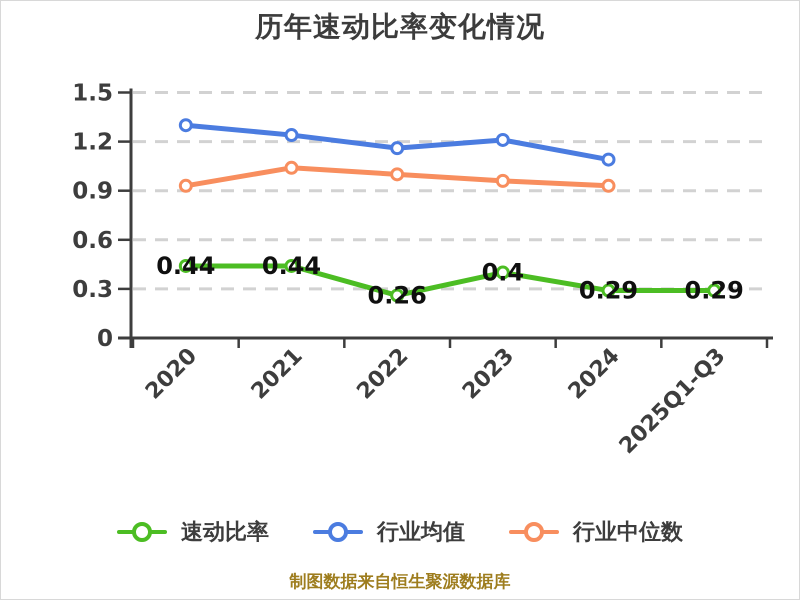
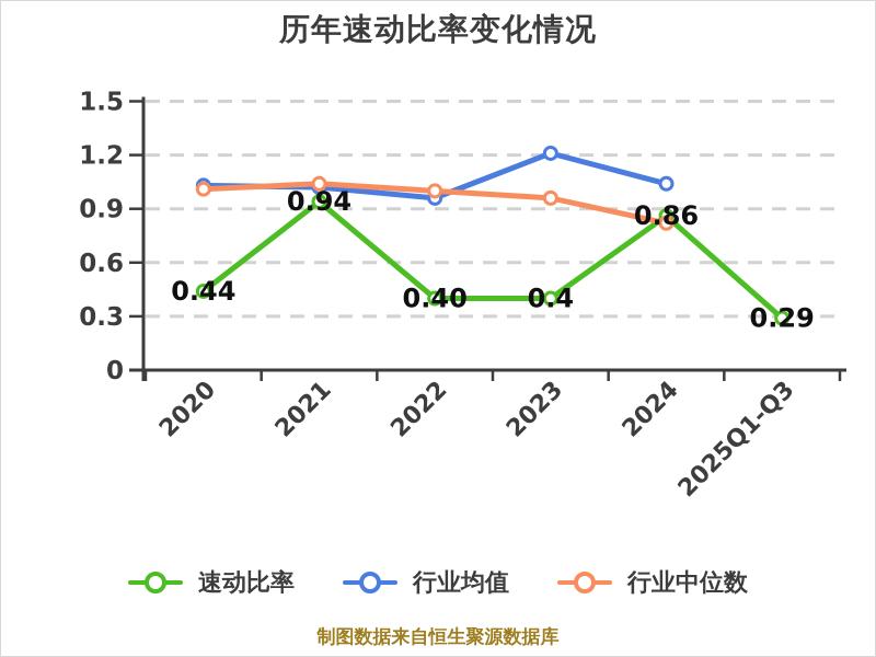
行业均值/2020: 1.30 -> 1.03
行业中位数/2020: 0.93 -> 1.01
速动比率/2021: 0.44 -> 0.94
行业均值/2021: 1.24 -> 1.02
速动比率/2022: 0.26 -> 0.40
行业均值/2022: 1.16 -> 0.96
速动比率/2024: 0.29 -> 0.86
行业均值/2024: 1.09 -> 1.04
行业中位数/2024: 0.93 -> 0.82
